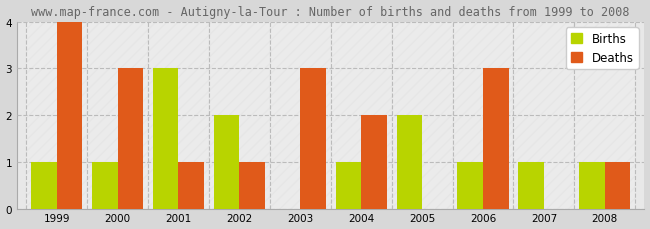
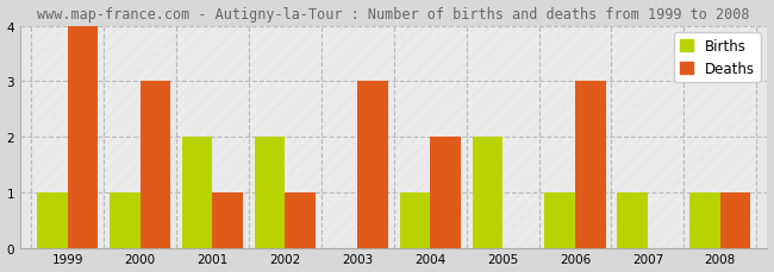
Births/2001: 3 -> 2
